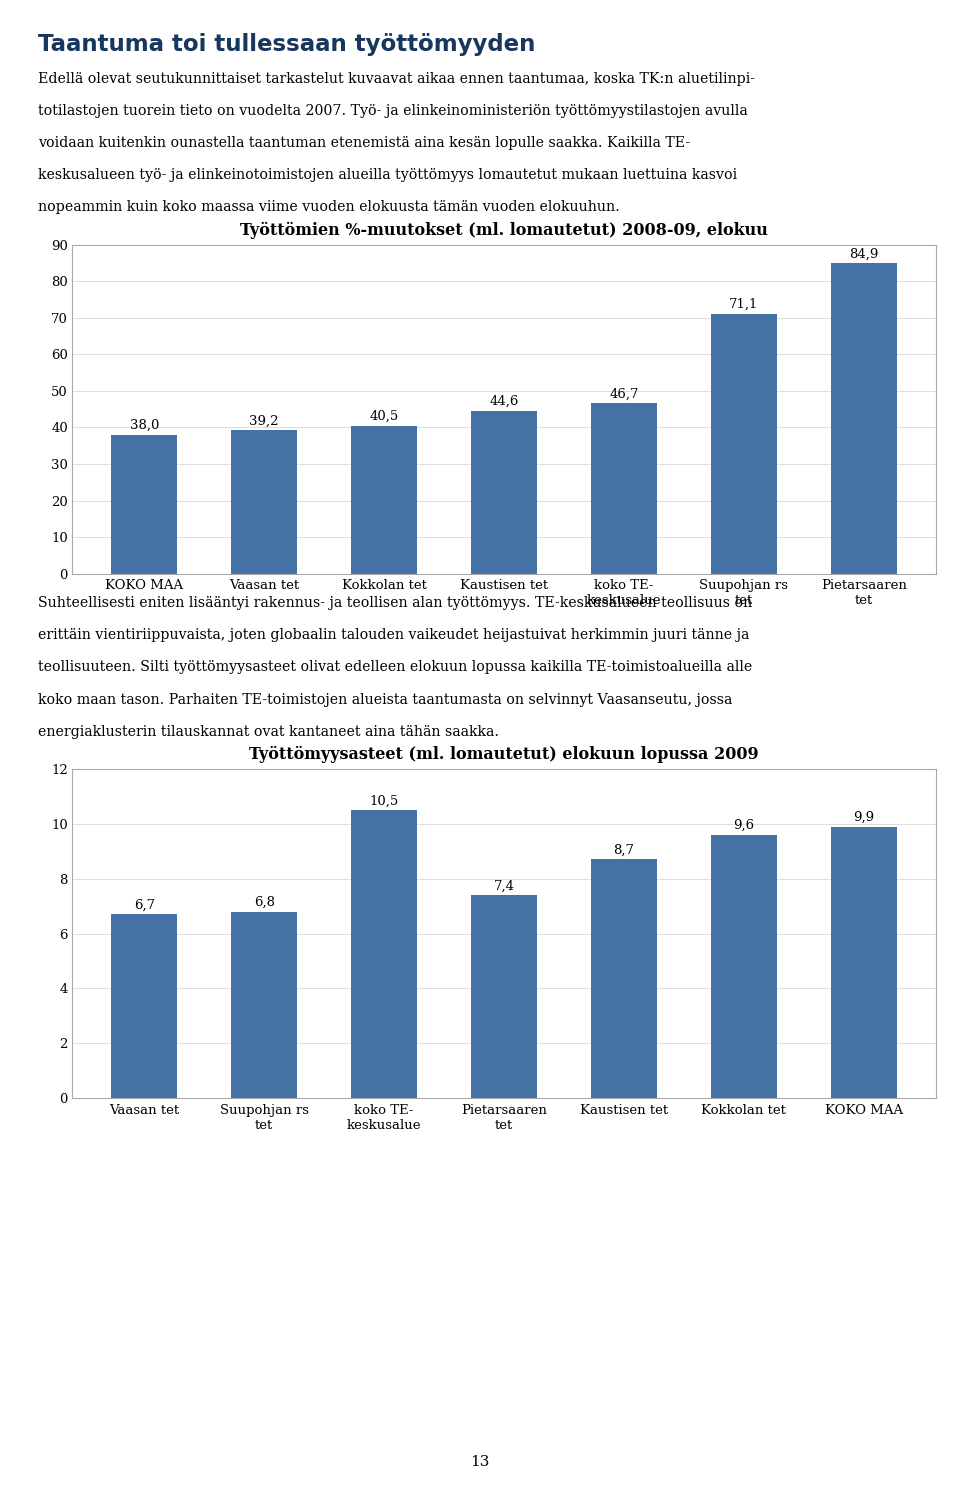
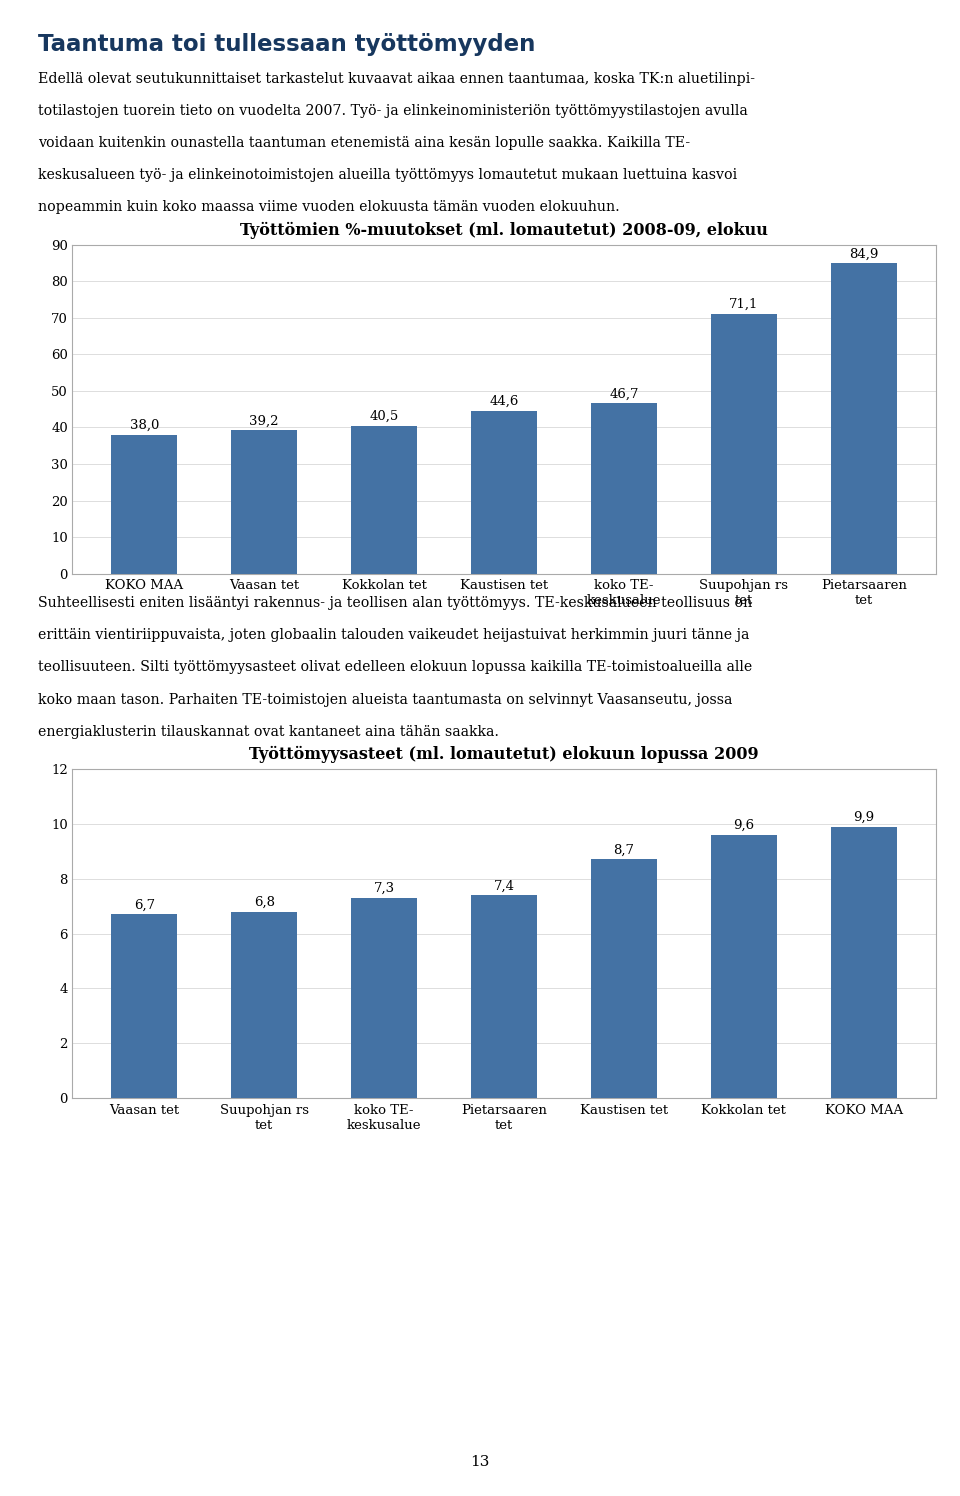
Työttömyysasteet (ml. lomautetut) elokuun lopussa 2009/koko TE- keskusalue: 10,5 -> 7,3
